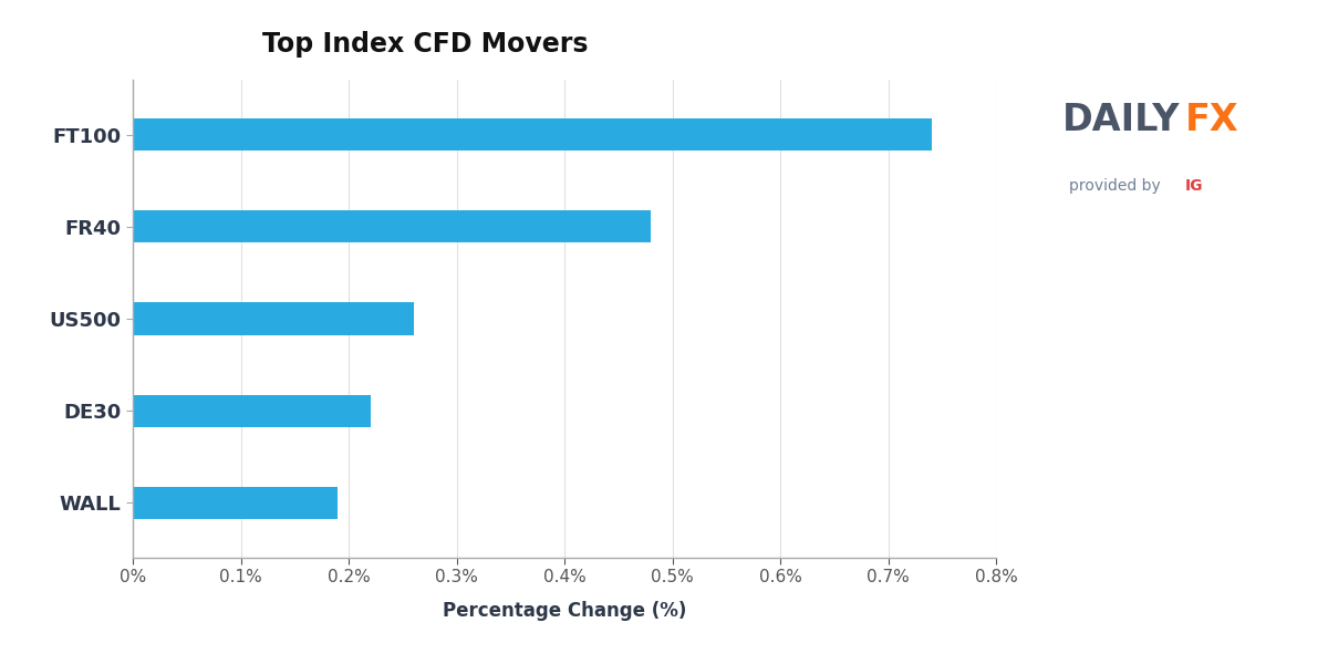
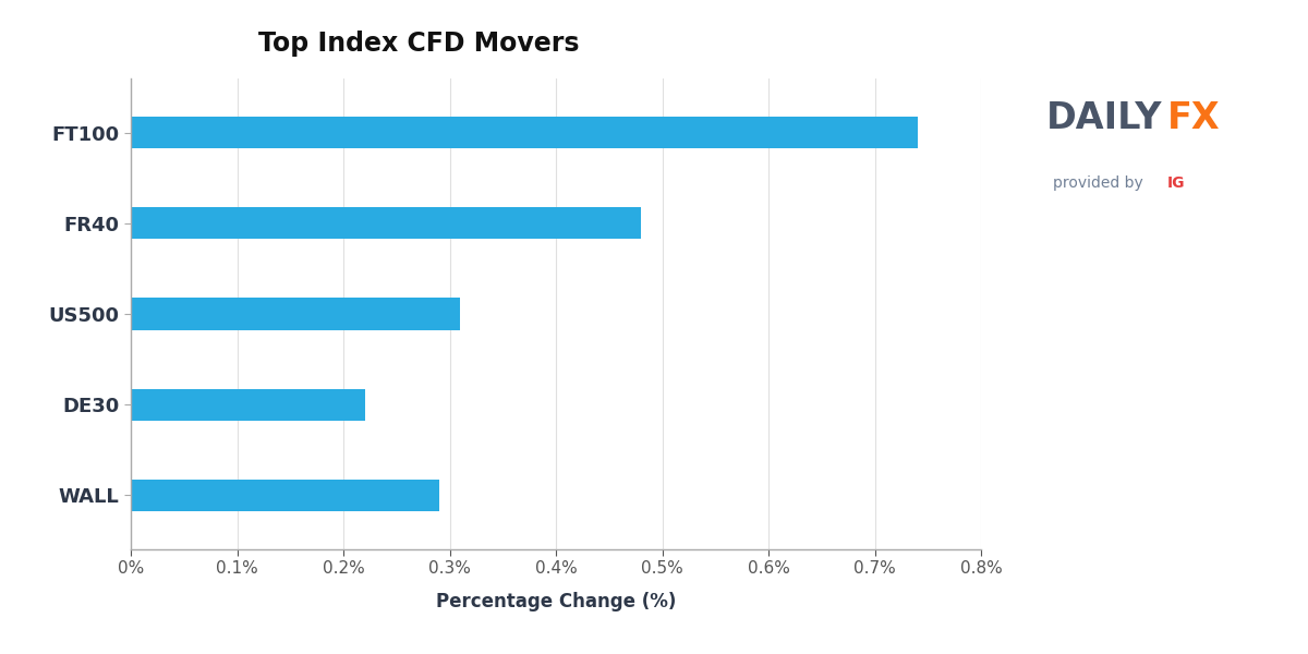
US500: 0.26% -> 0.31%
WALL: 0.19% -> 0.29%
